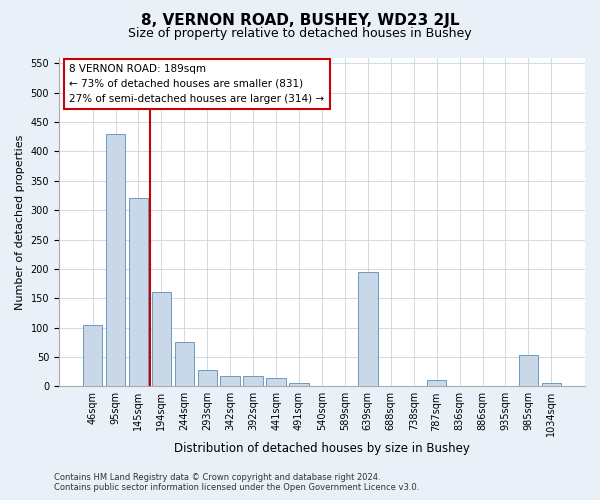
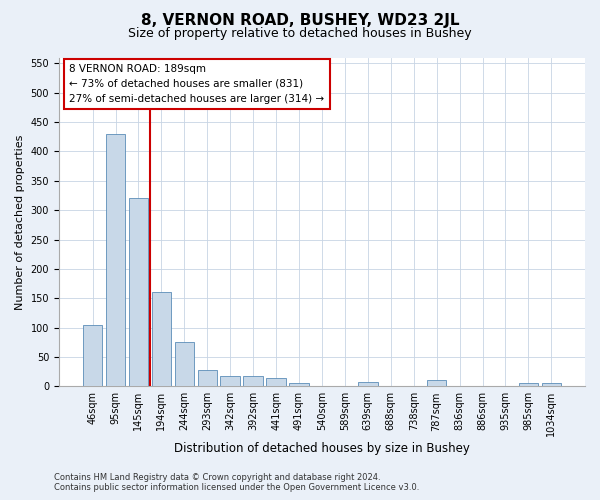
639sqm: 194 -> 7
985sqm: 54 -> 5
